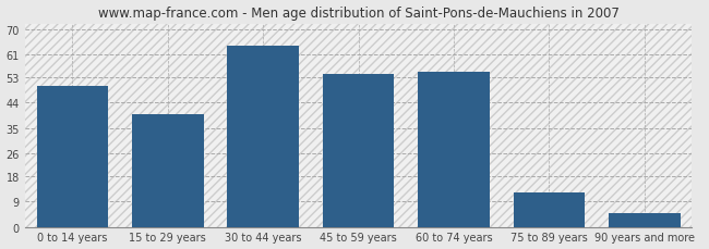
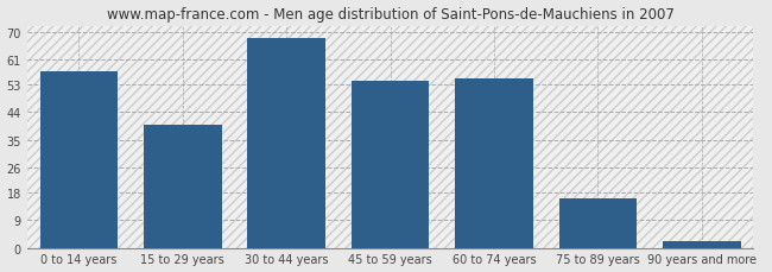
0 to 14 years: 50 -> 57
30 to 44 years: 64 -> 68
75 to 89 years: 12 -> 16
90 years and more: 5 -> 2
